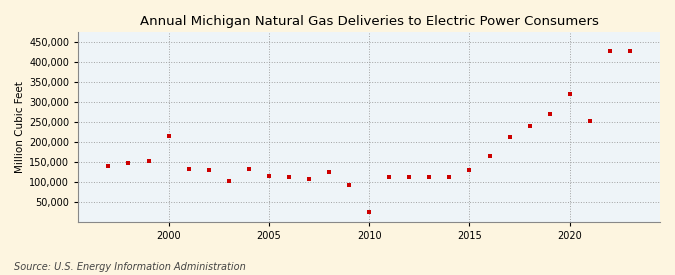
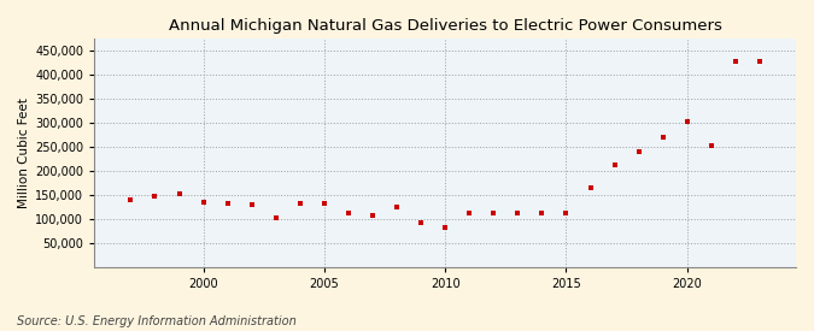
2000: 215,000 -> 135,000
2005: 115,000 -> 131,000
2010: 25,000 -> 83,000
2015: 130,000 -> 113,000
2020: 320,000 -> 303,000
